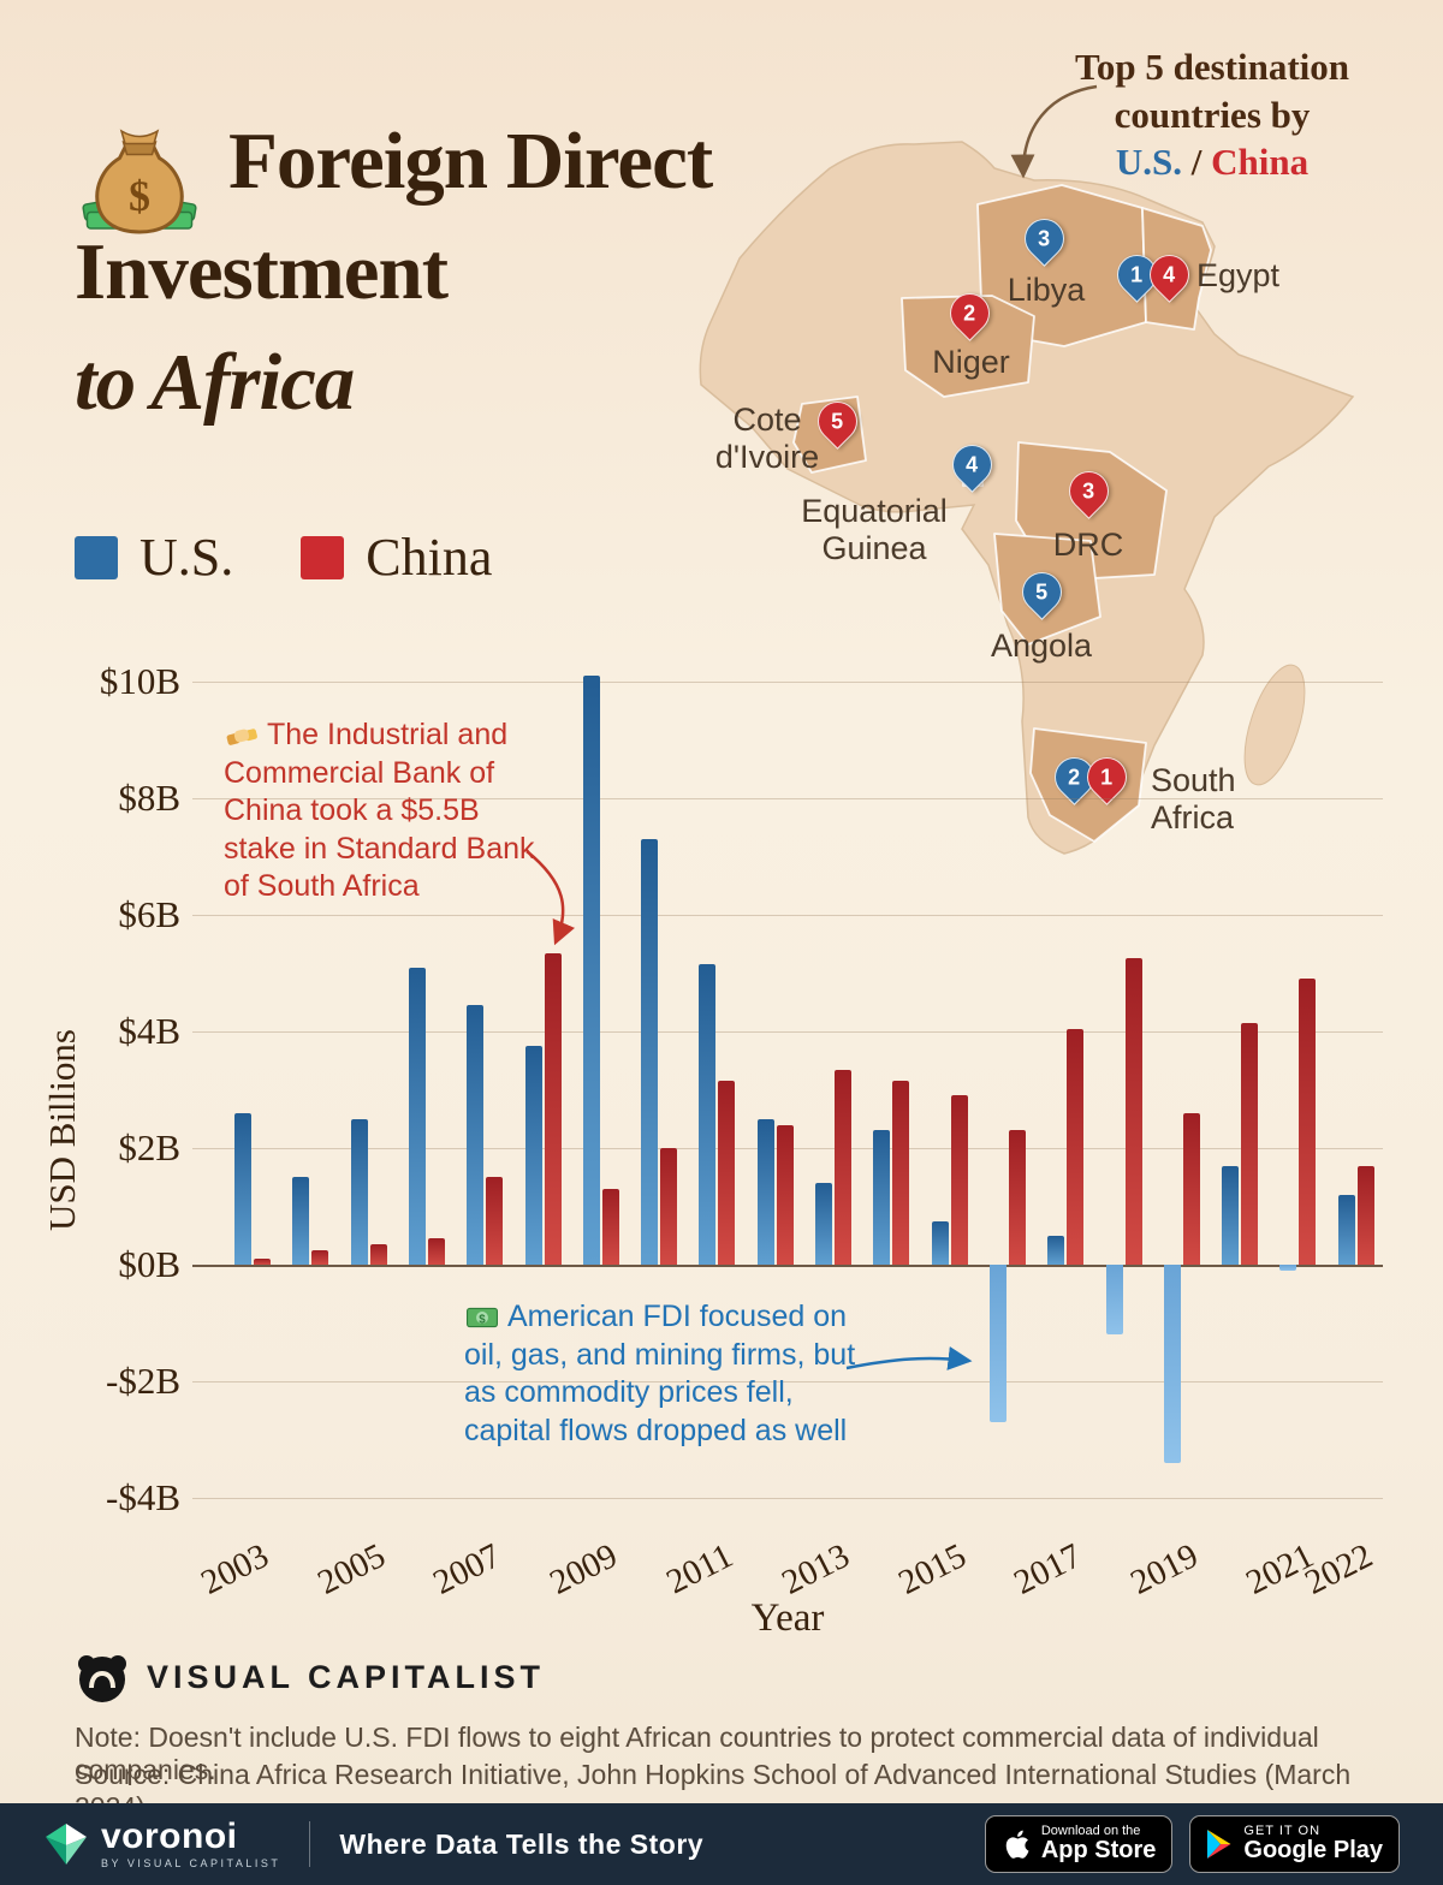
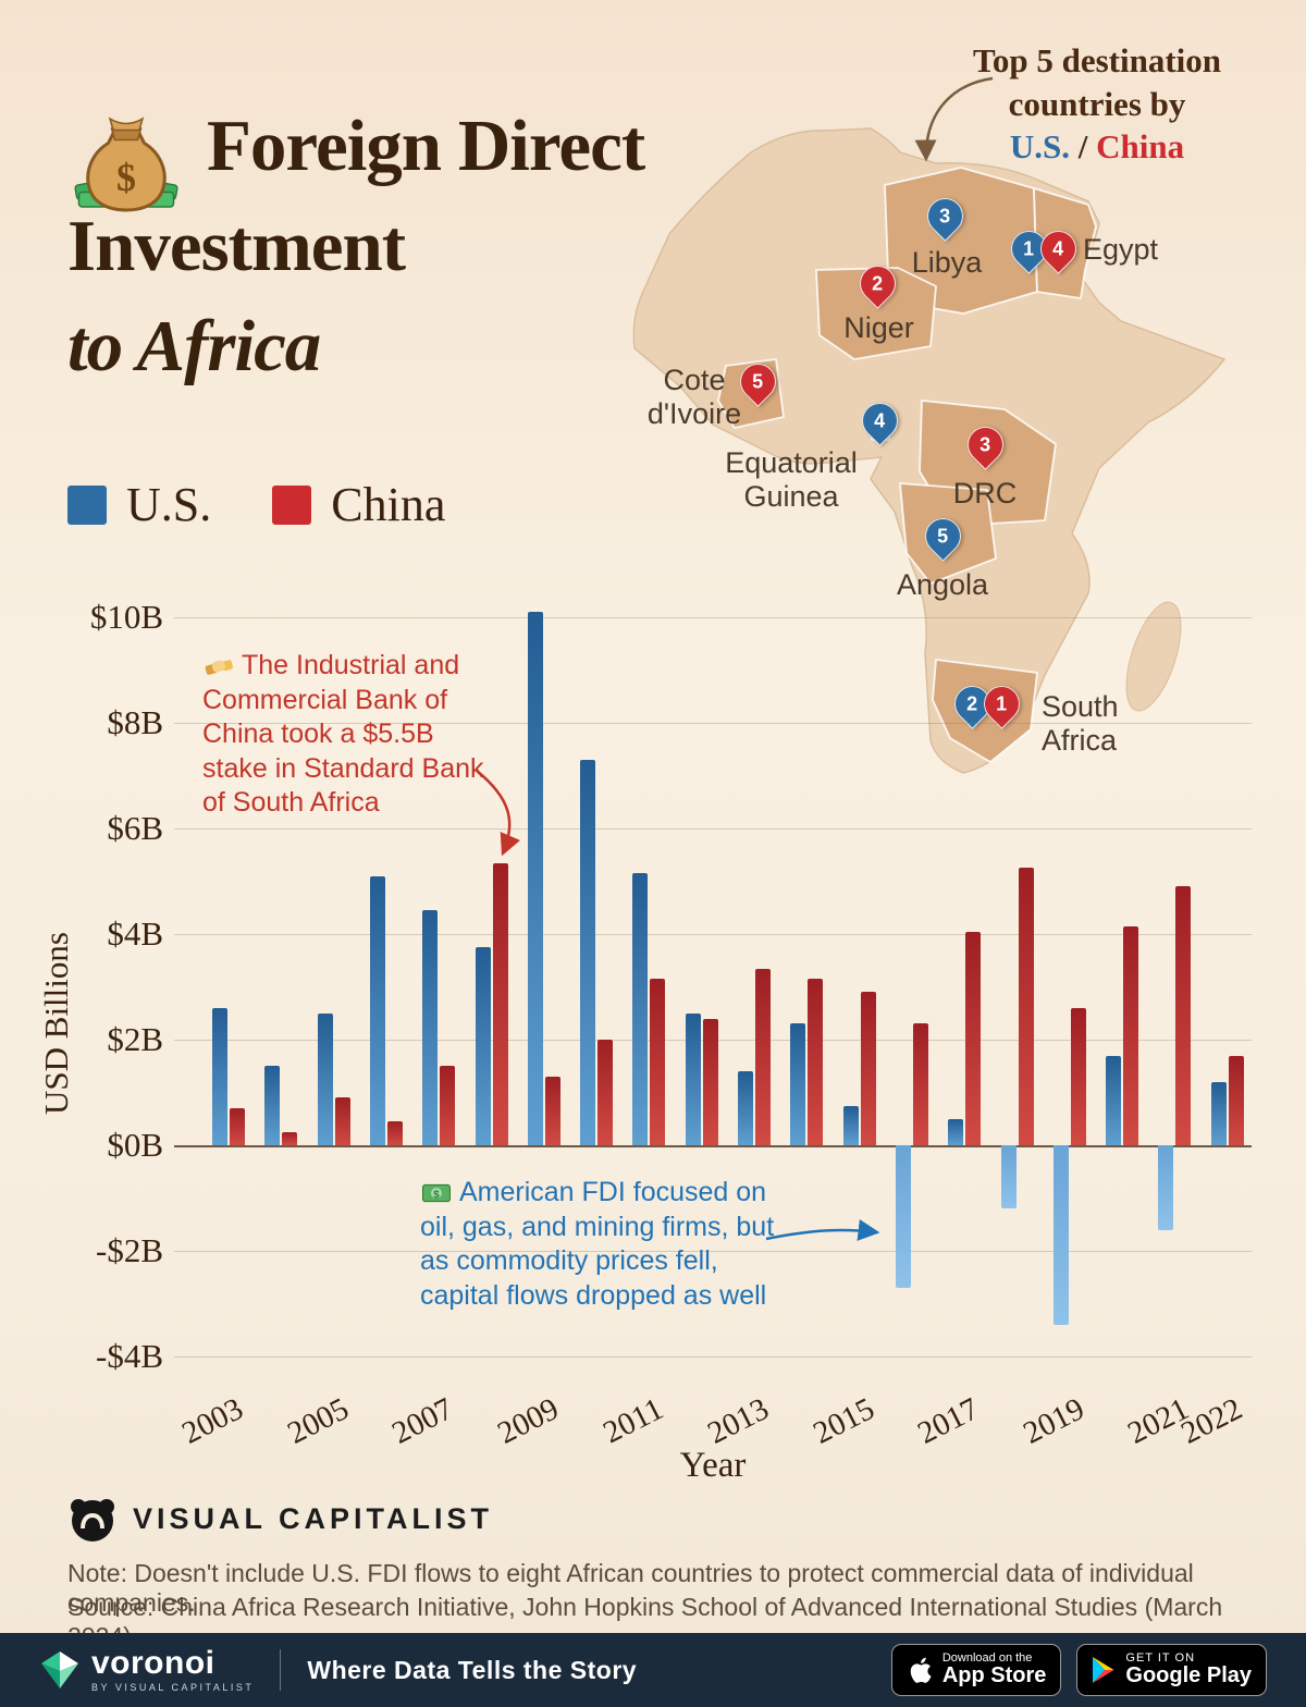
China/2003: $0.1B -> $0.7B
China/2005: $0.3B -> $0.9B
U.S./2021: -$0.1B -> -$1.6B
